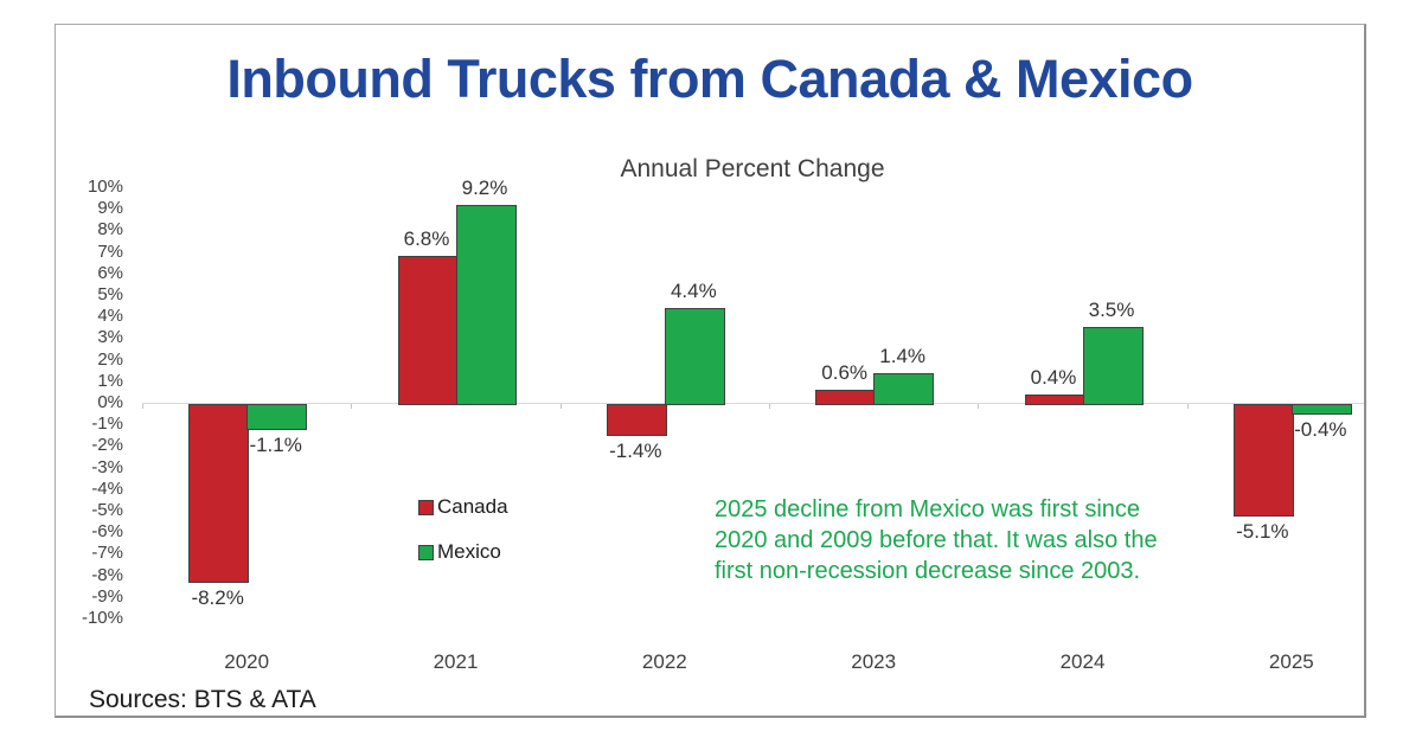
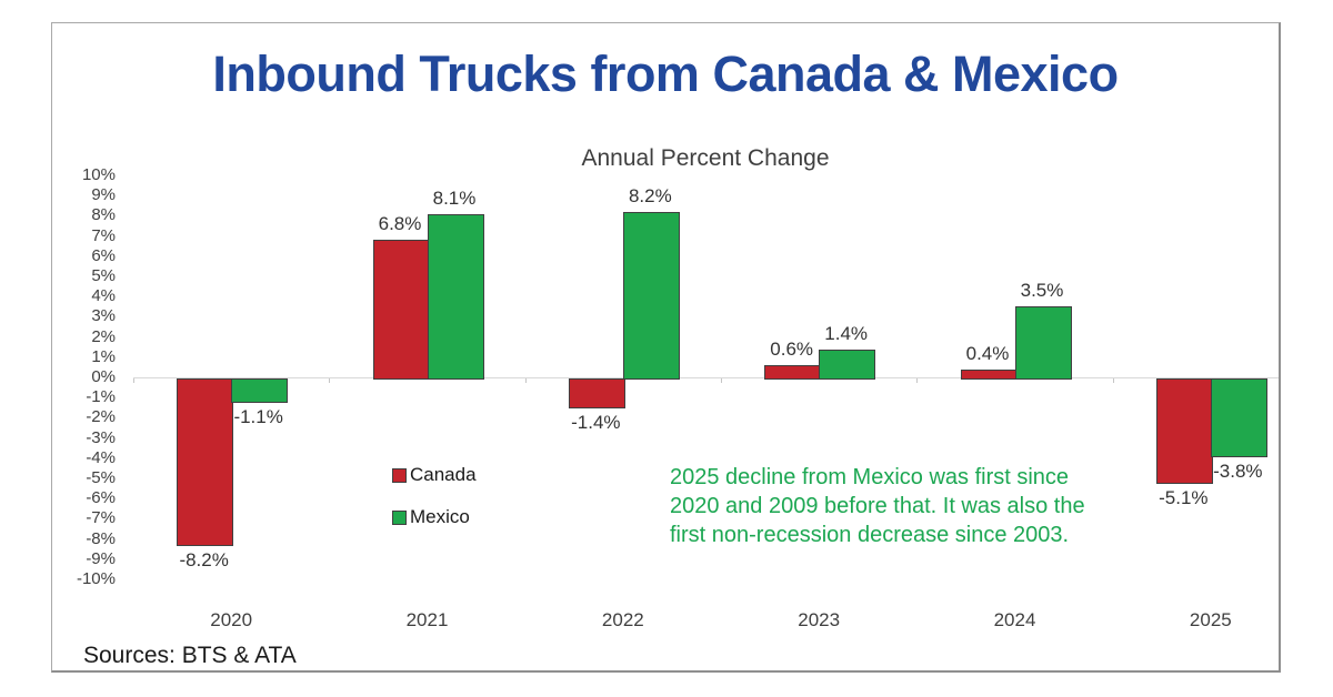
Mexico/2021: 9.2% -> 8.1%
Mexico/2022: 4.4% -> 8.2%
Mexico/2025: -0.4% -> -3.8%
